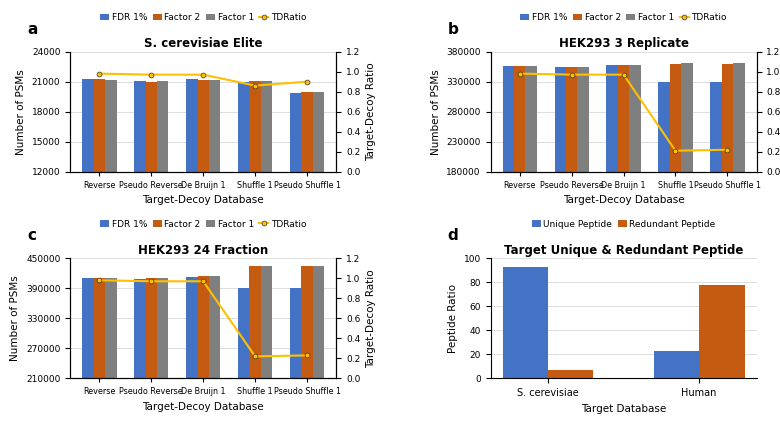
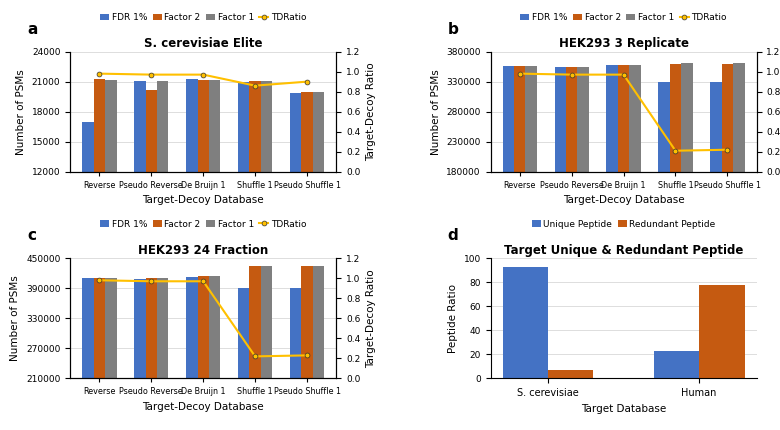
S. cerevisiae Elite/FDR 1%/Reverse: 21300 -> 17000
S. cerevisiae Elite/Factor 2/Pseudo Reverse: 21000 -> 20200
